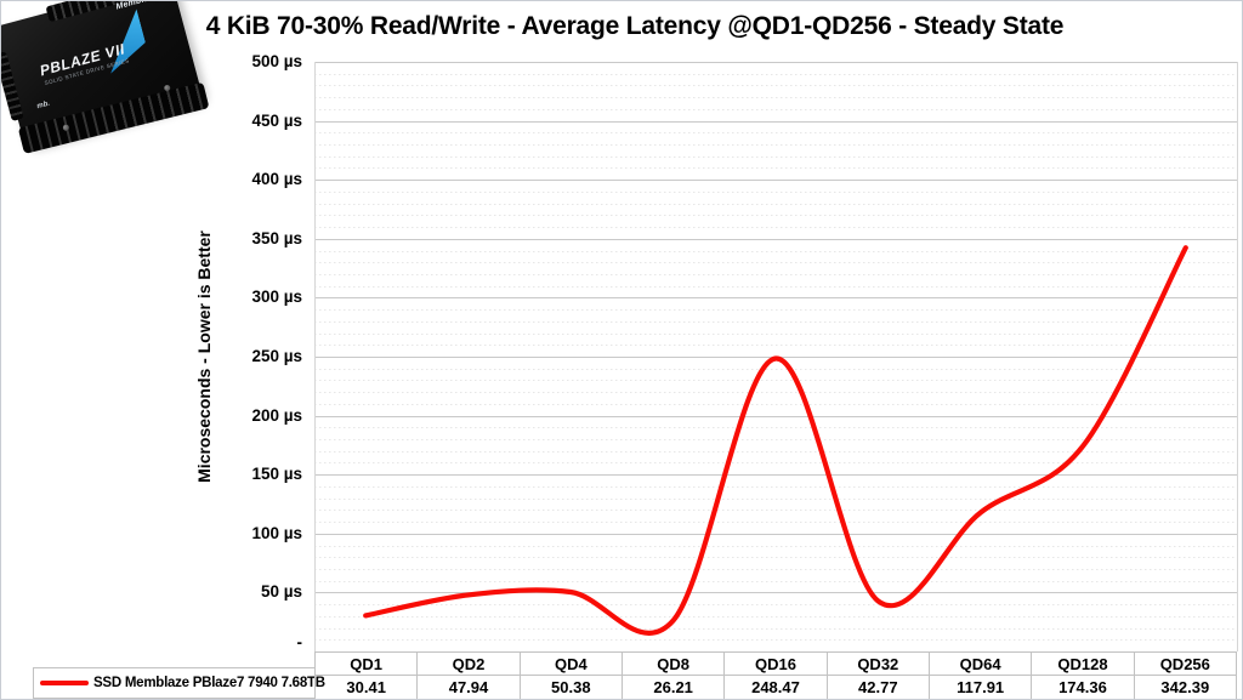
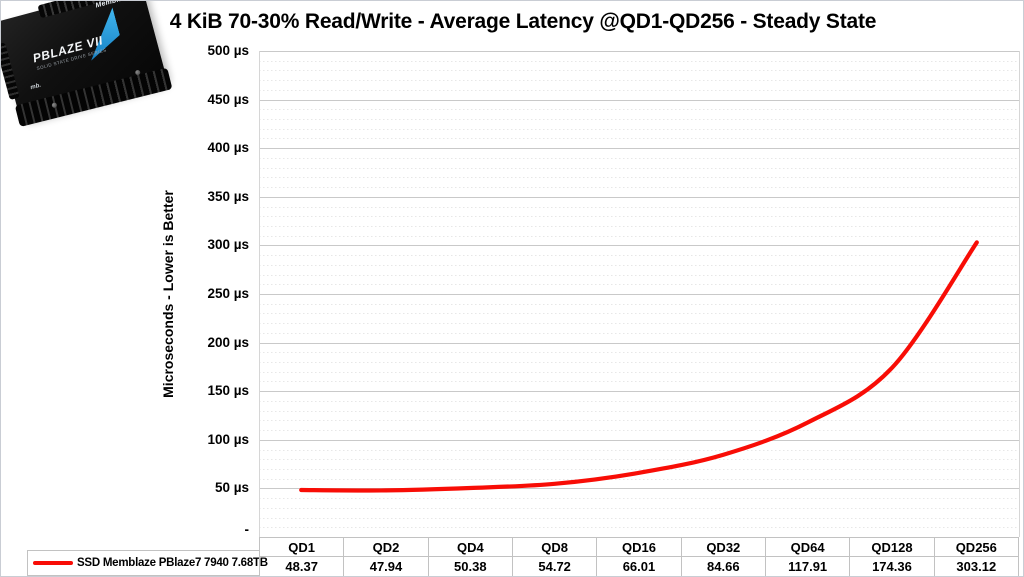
QD1: 30.41 -> 48.37
QD8: 26.21 -> 54.72
QD16: 248.47 -> 66.01
QD32: 42.77 -> 84.66
QD256: 342.39 -> 303.12
